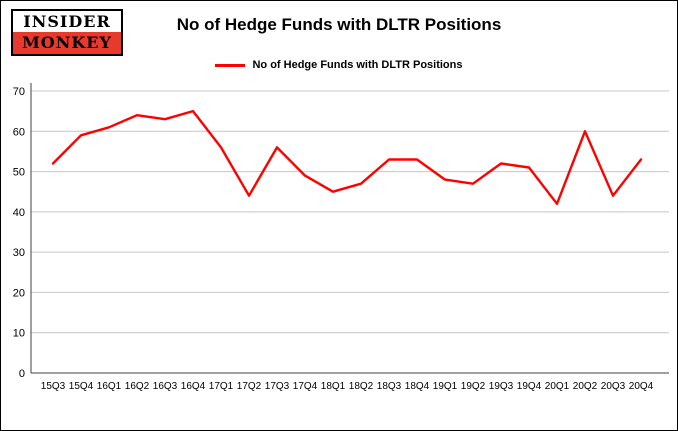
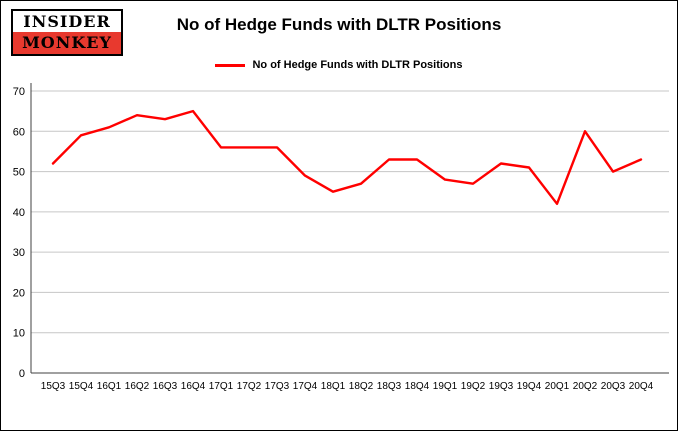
17Q2: 44 -> 56
20Q3: 44 -> 50
